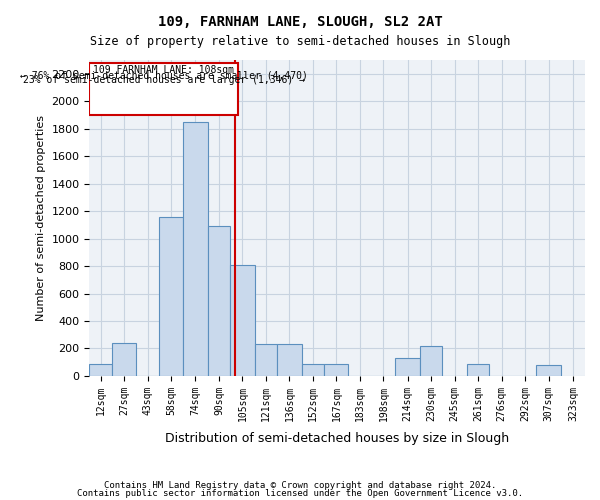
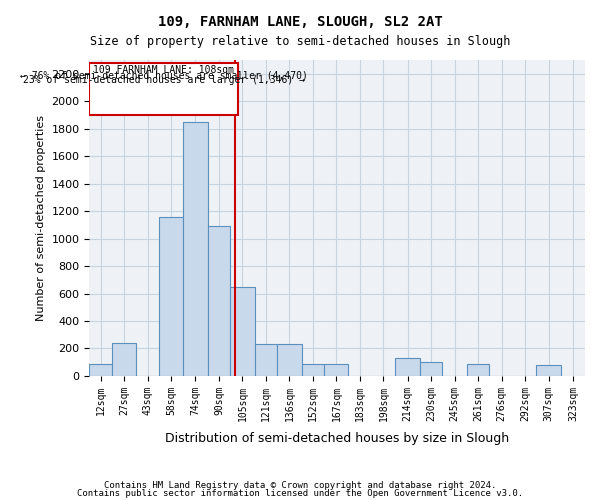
105sqm: 810 -> 650
230sqm: 220 -> 100
